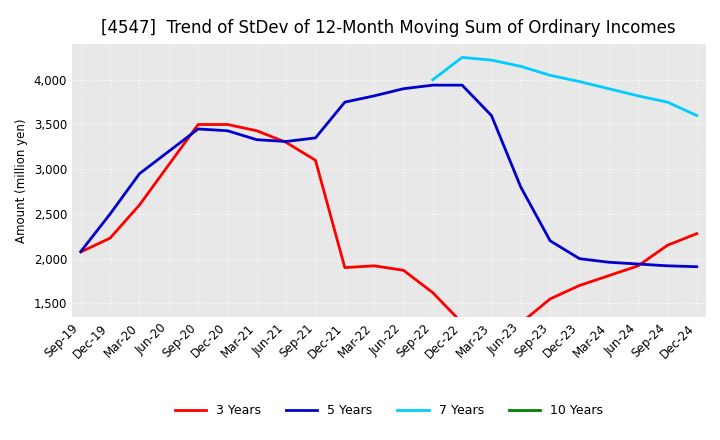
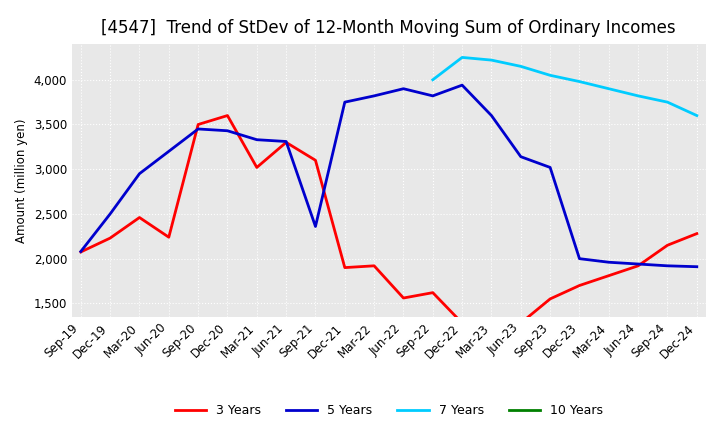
3 Years/Mar-20: 2,600 -> 2,460
3 Years/Jun-20: 3,050 -> 2,240
3 Years/Dec-20: 3,500 -> 3,600
3 Years/Mar-21: 3,430 -> 3,020
5 Years/Sep-21: 3,350 -> 2,360
3 Years/Jun-22: 1,870 -> 1,560
5 Years/Sep-22: 3,940 -> 3,820
5 Years/Jun-23: 2,800 -> 3,140
5 Years/Sep-23: 2,200 -> 3,020
